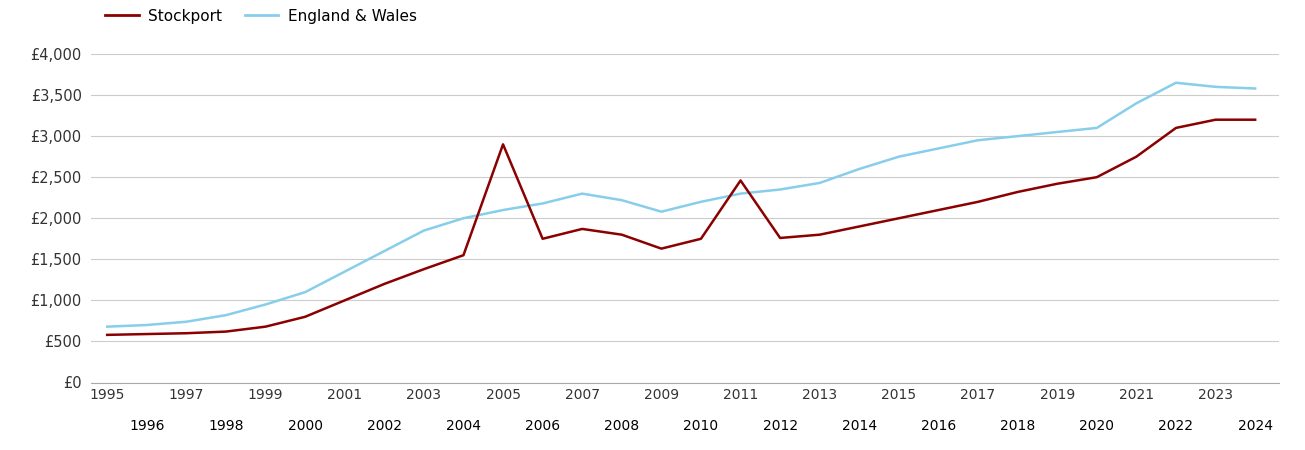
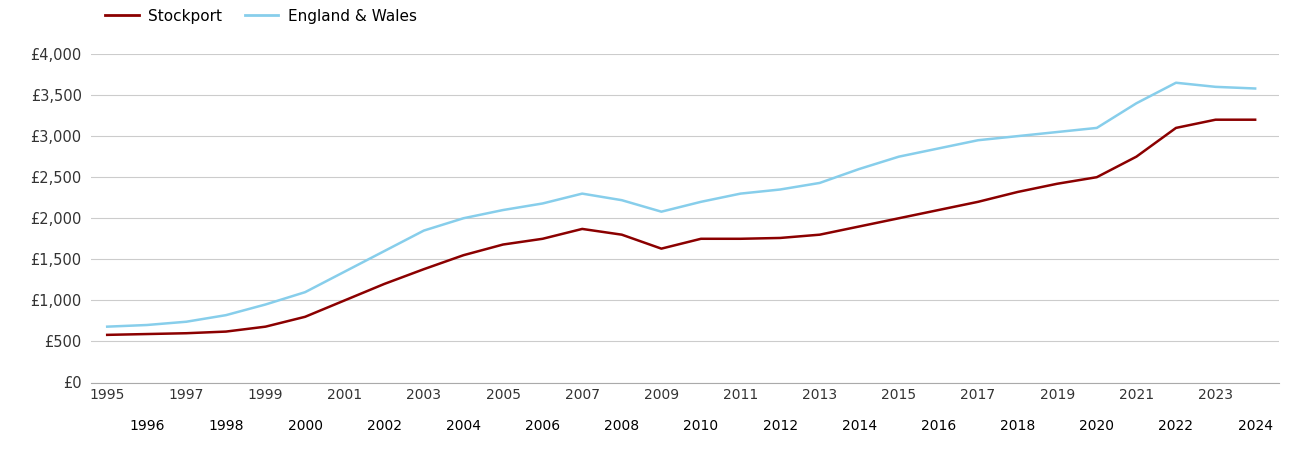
Stockport/2005: £2,900 -> £1,680
Stockport/2011: £2,460 -> £1,750
